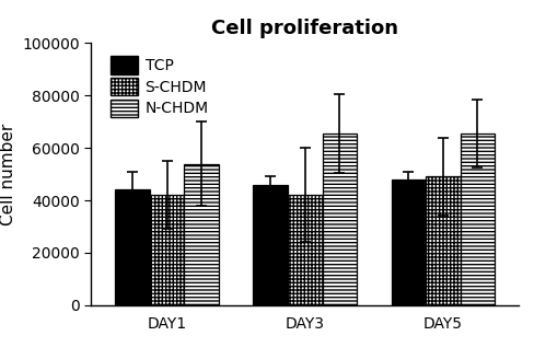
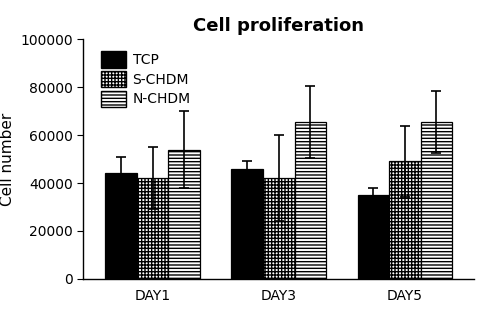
TCP/DAY5: 48000 -> 35000
